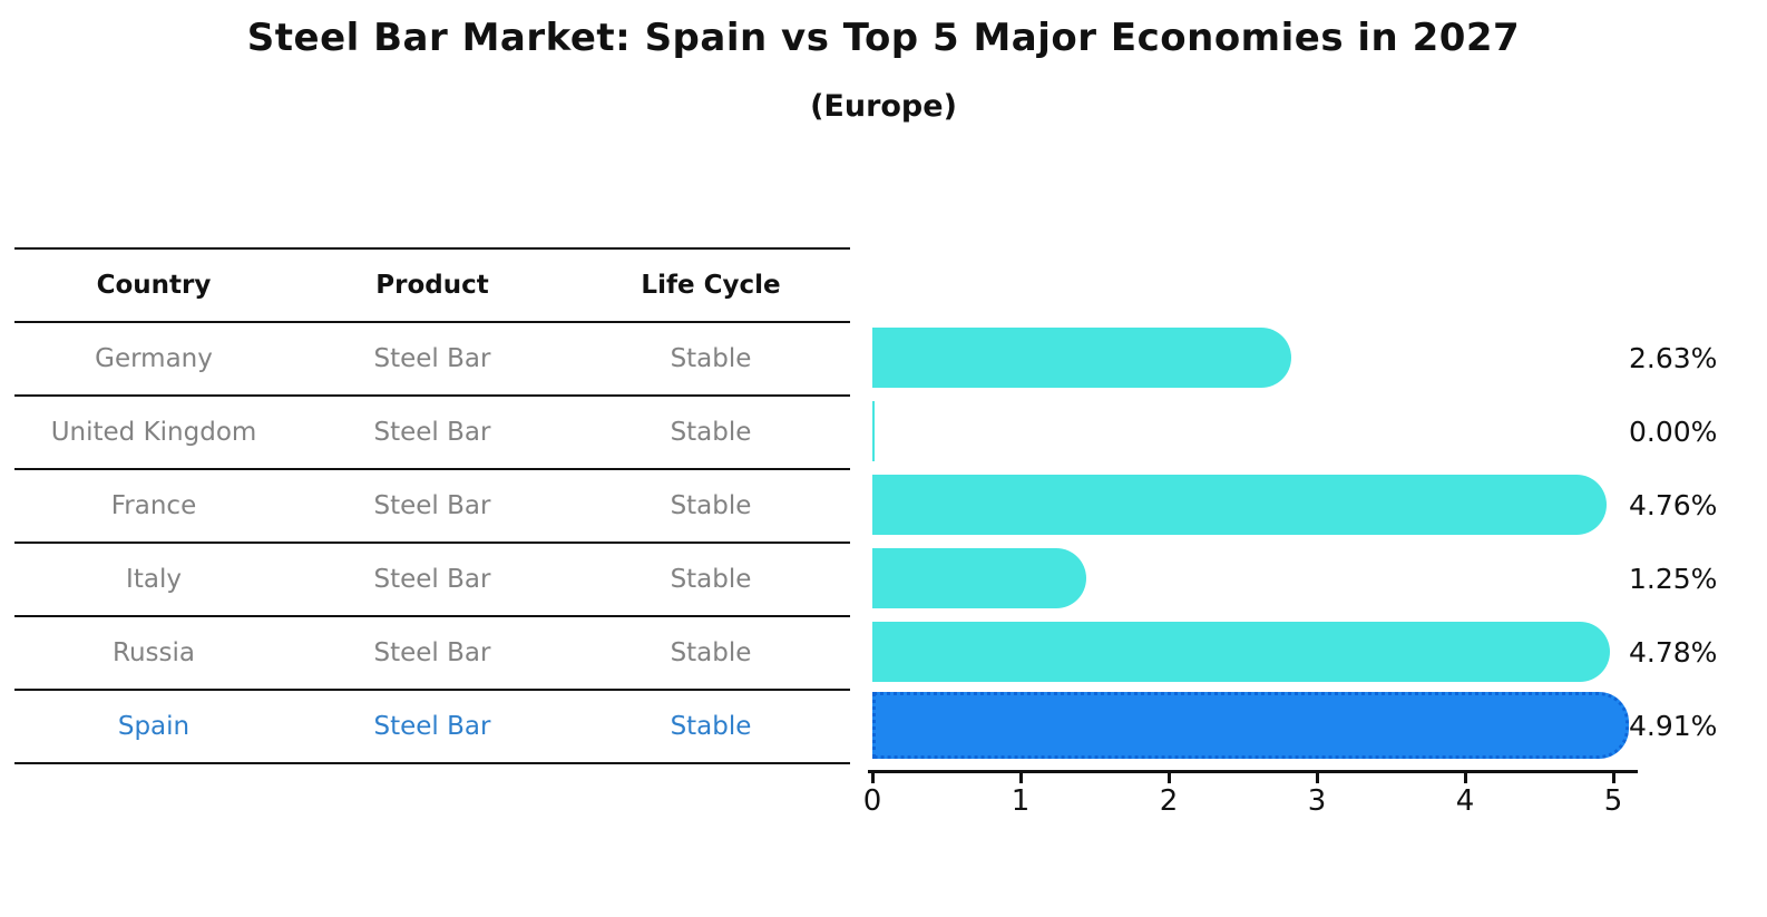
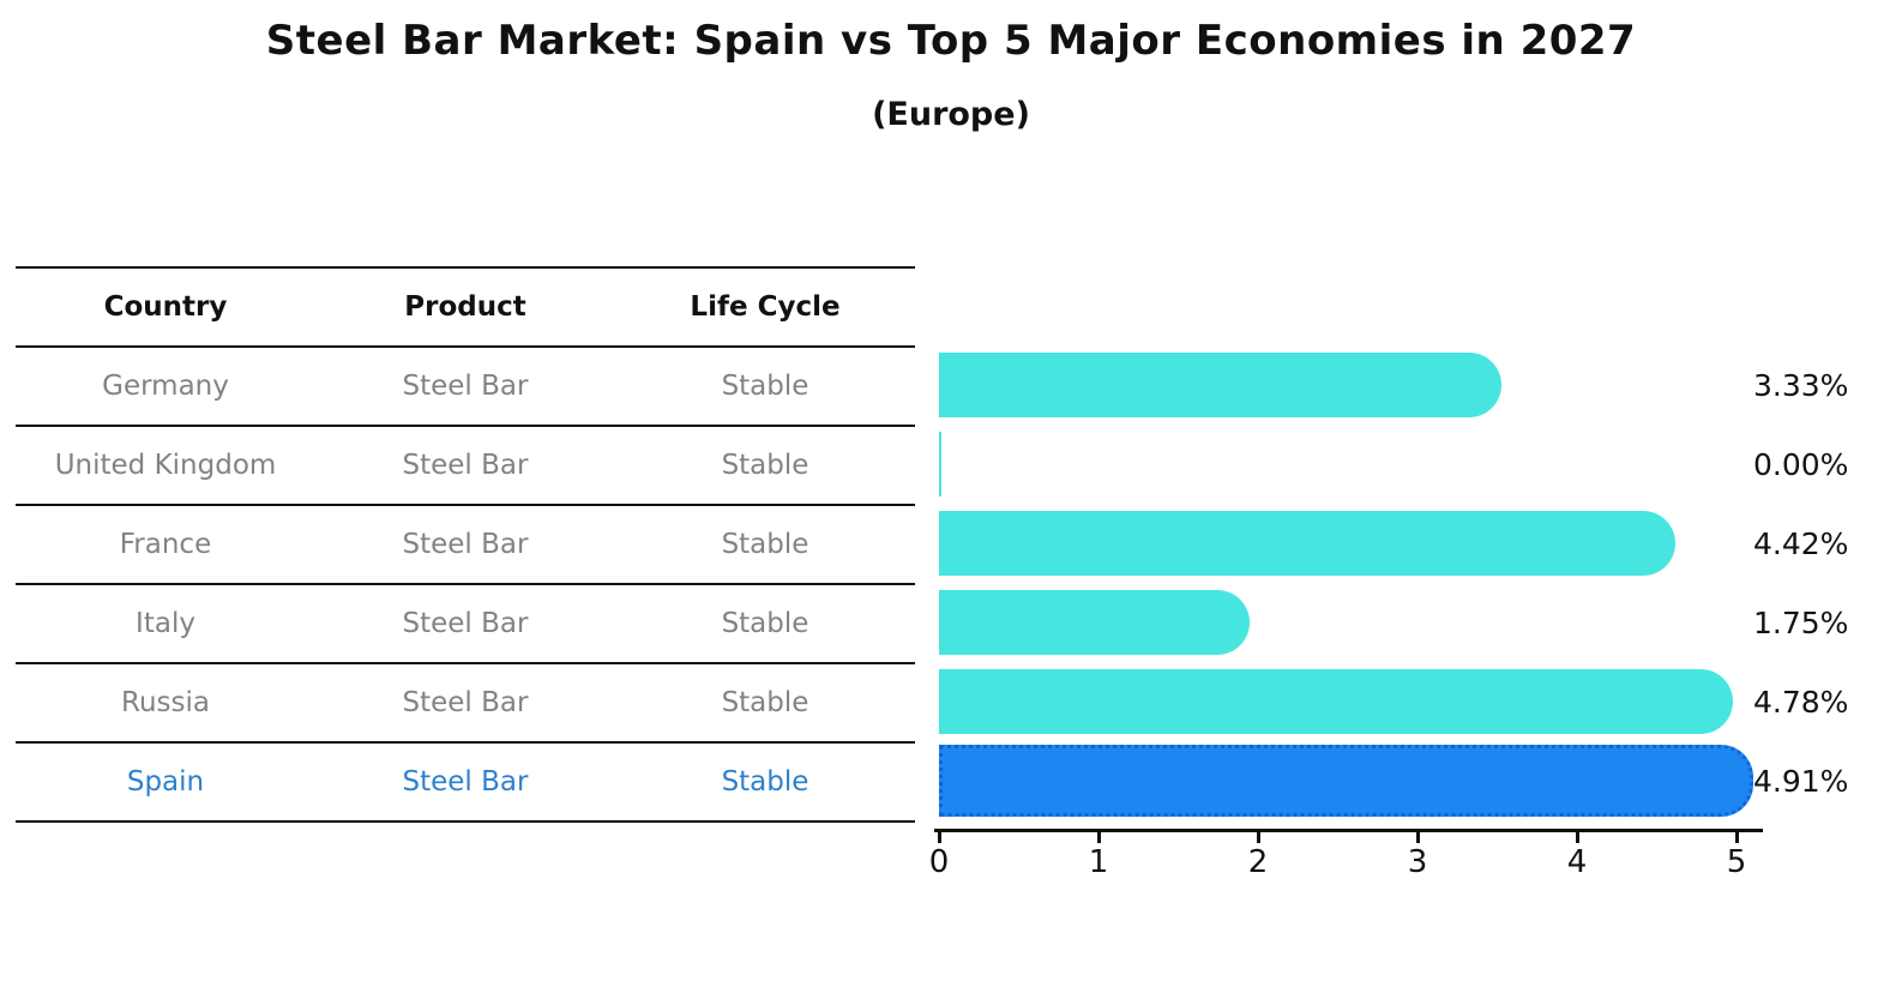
Germany: 2.63% -> 3.33%
France: 4.76% -> 4.42%
Italy: 1.25% -> 1.75%
